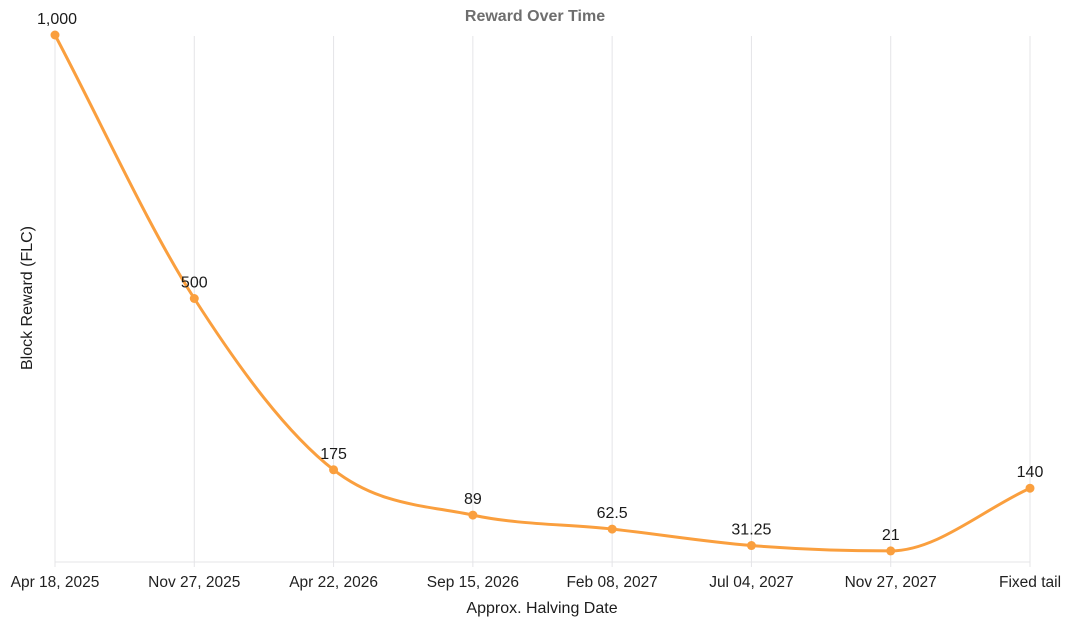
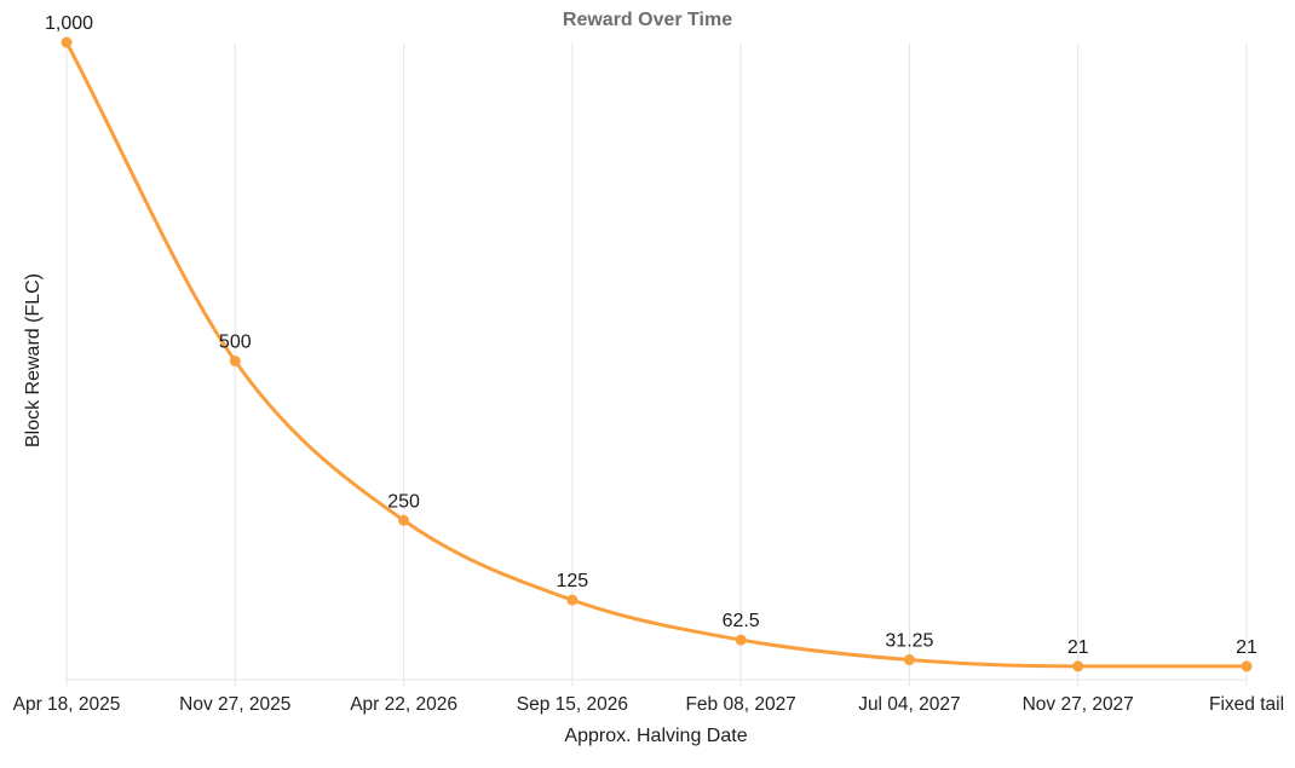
Apr 22, 2026: 175 -> 250
Sep 15, 2026: 89 -> 125
Fixed tail: 140 -> 21
